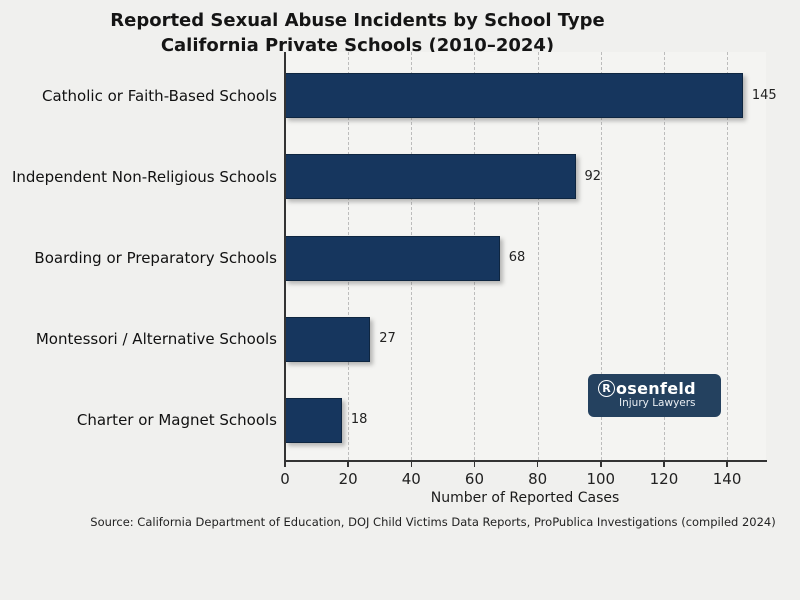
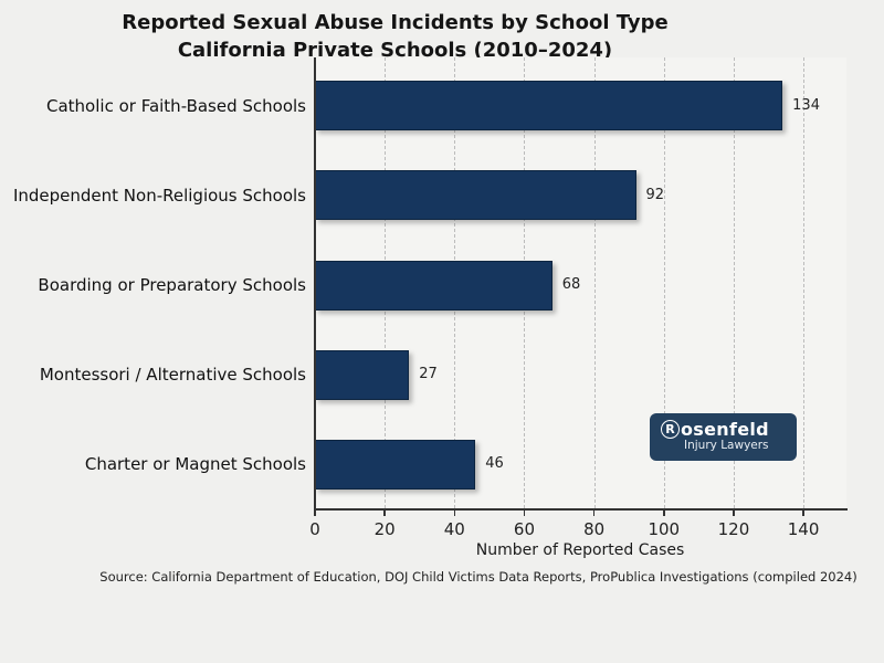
Catholic or Faith-Based Schools: 145 -> 134
Charter or Magnet Schools: 18 -> 46
